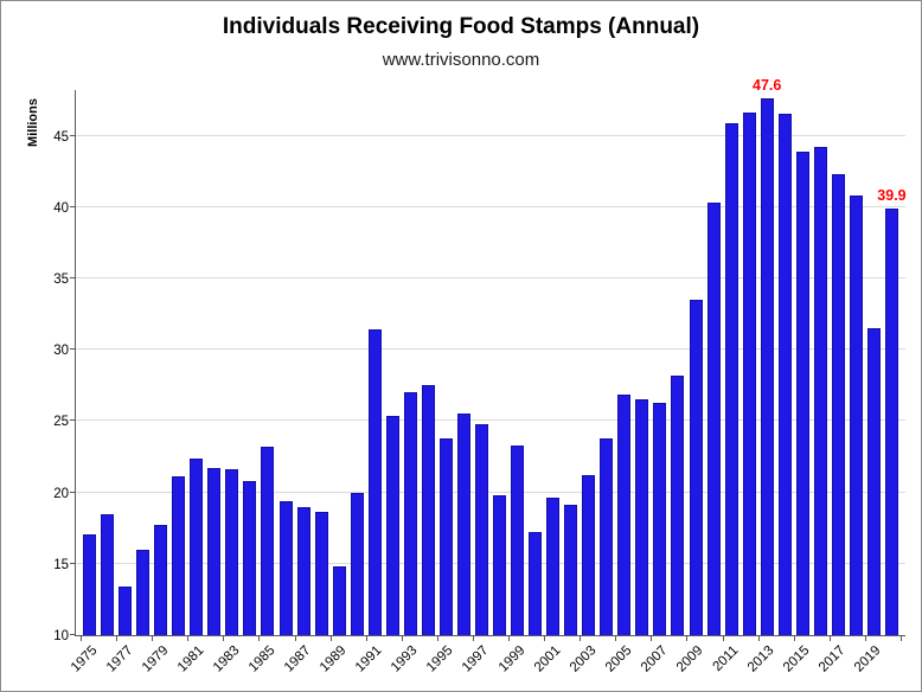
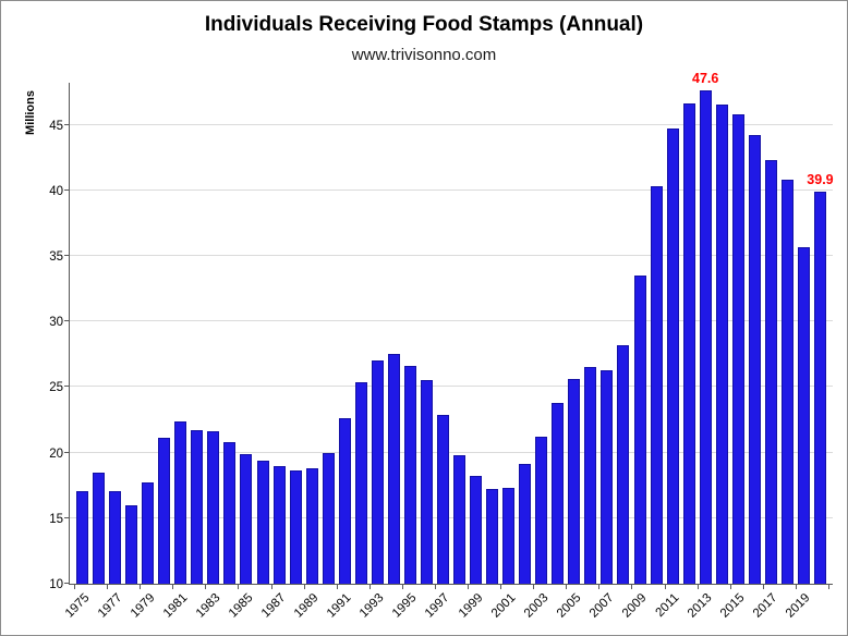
1977: 13.4 -> 17.1
1985: 23.2 -> 19.9
1989: 14.8 -> 18.8
1991: 31.4 -> 22.6
1995: 23.8 -> 26.6
1997: 24.8 -> 22.9
1999: 23.3 -> 18.2
2001: 19.6 -> 17.3
2005: 26.9 -> 25.6
2011: 45.9 -> 44.7
2015: 43.9 -> 45.8
2019: 31.5 -> 35.7
